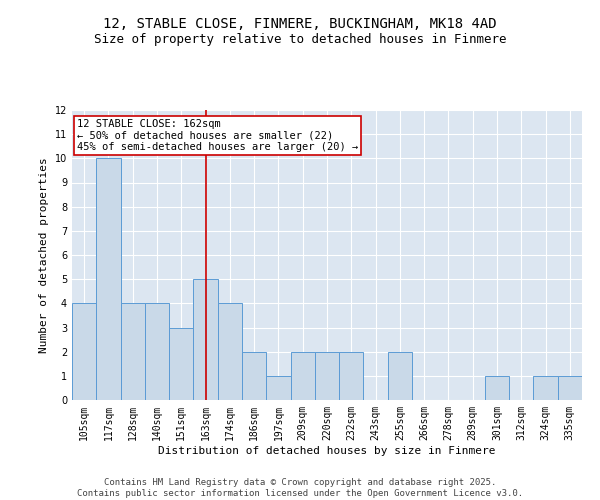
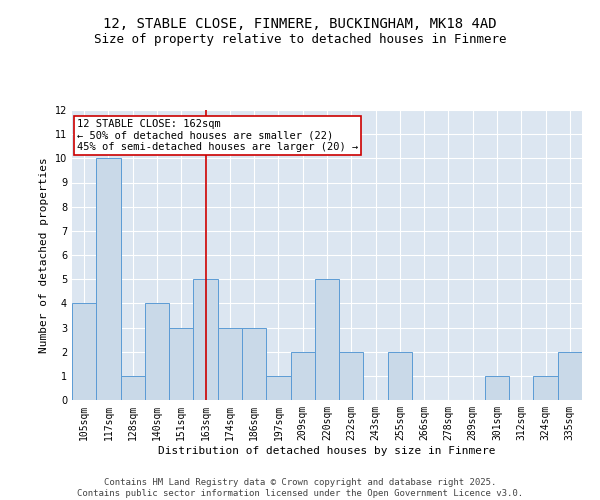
128sqm: 4 -> 1
174sqm: 4 -> 3
186sqm: 2 -> 3
220sqm: 2 -> 5
335sqm: 1 -> 2
